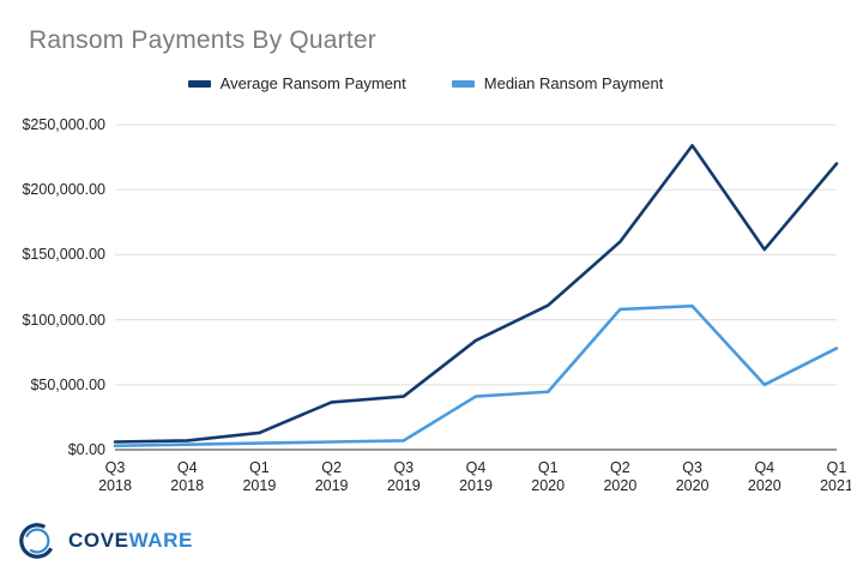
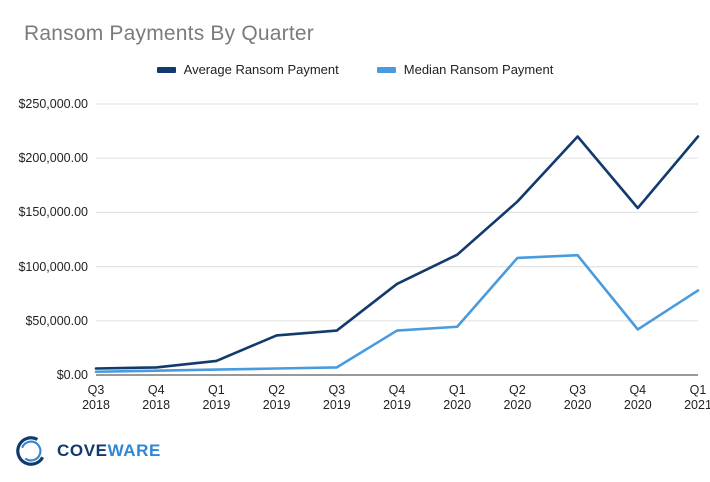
Average Ransom Payment/Q3 2020: $234000 -> $220000
Median Ransom Payment/Q4 2020: $50000 -> $42000
